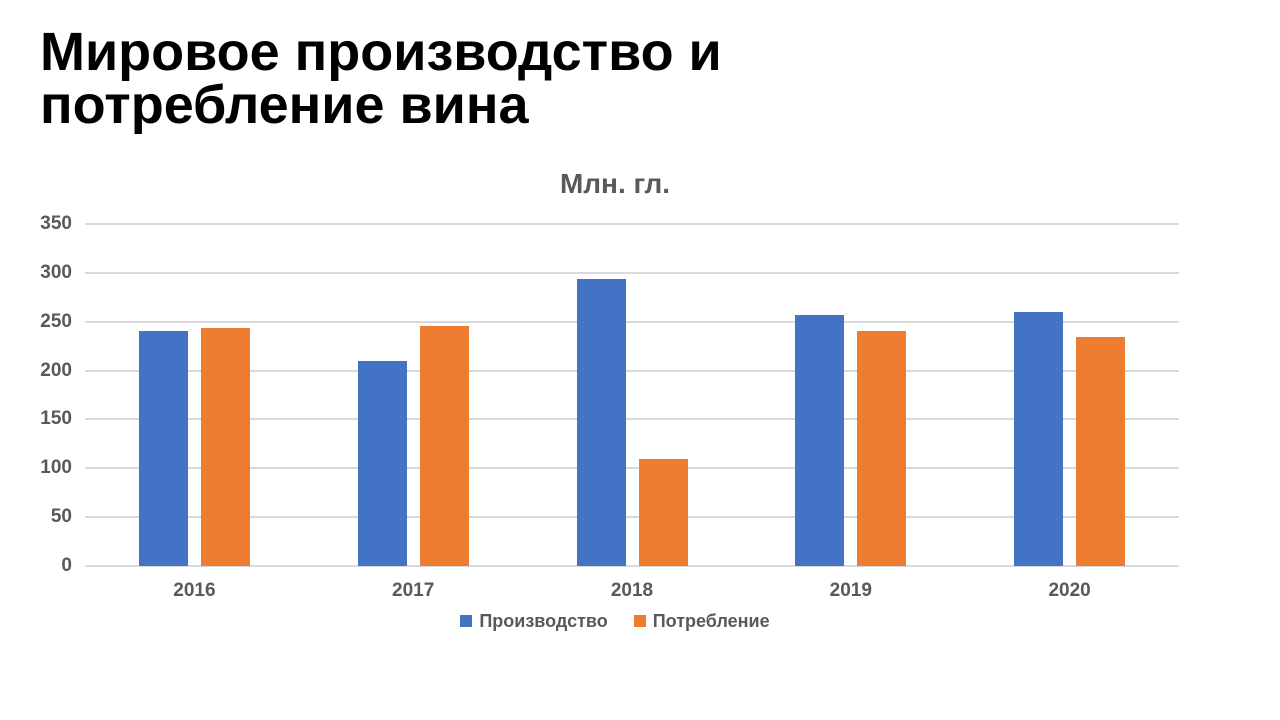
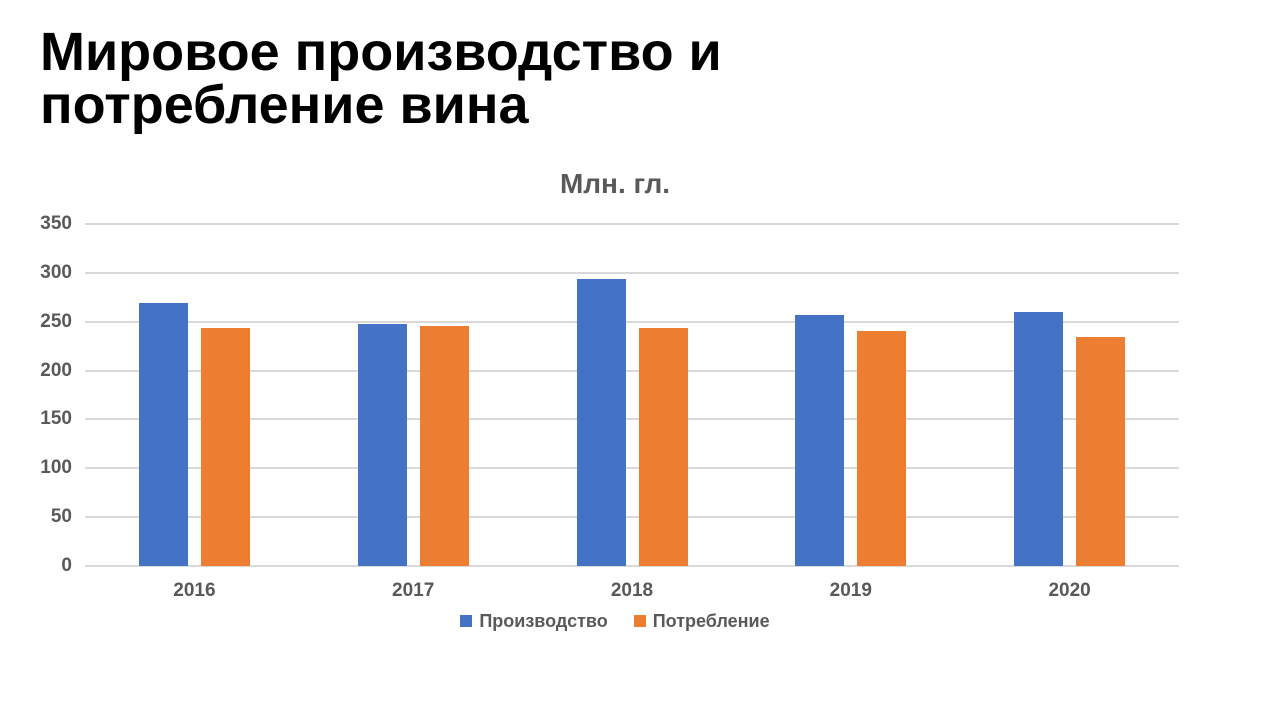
Производство/2016: 240 -> 270
Производство/2017: 210 -> 250
Потребление/2018: 110 -> 240
